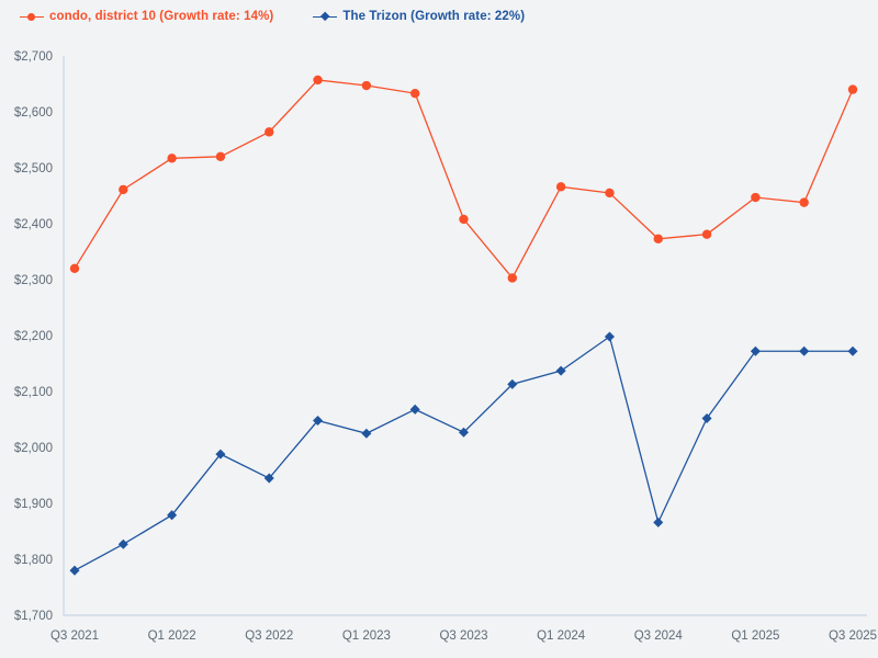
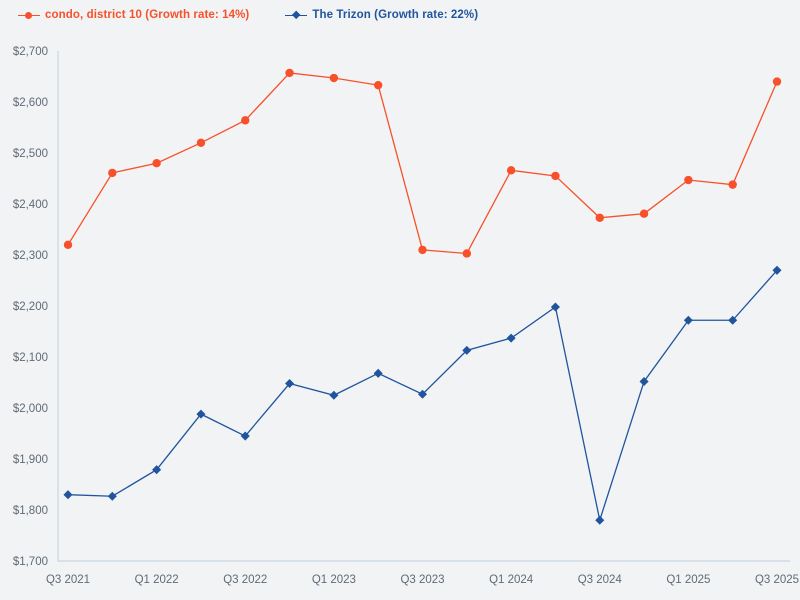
The Trizon (Growth rate: 22%)/Q3 2021: $1780 -> $1830
condo, district 10 (Growth rate: 14%)/Q1 2022: $2520 -> $2480
condo, district 10 (Growth rate: 14%)/Q3 2023: $2410 -> $2310
The Trizon (Growth rate: 22%)/Q3 2024: $1870 -> $1780
The Trizon (Growth rate: 22%)/Q3 2025: $2170 -> $2270
